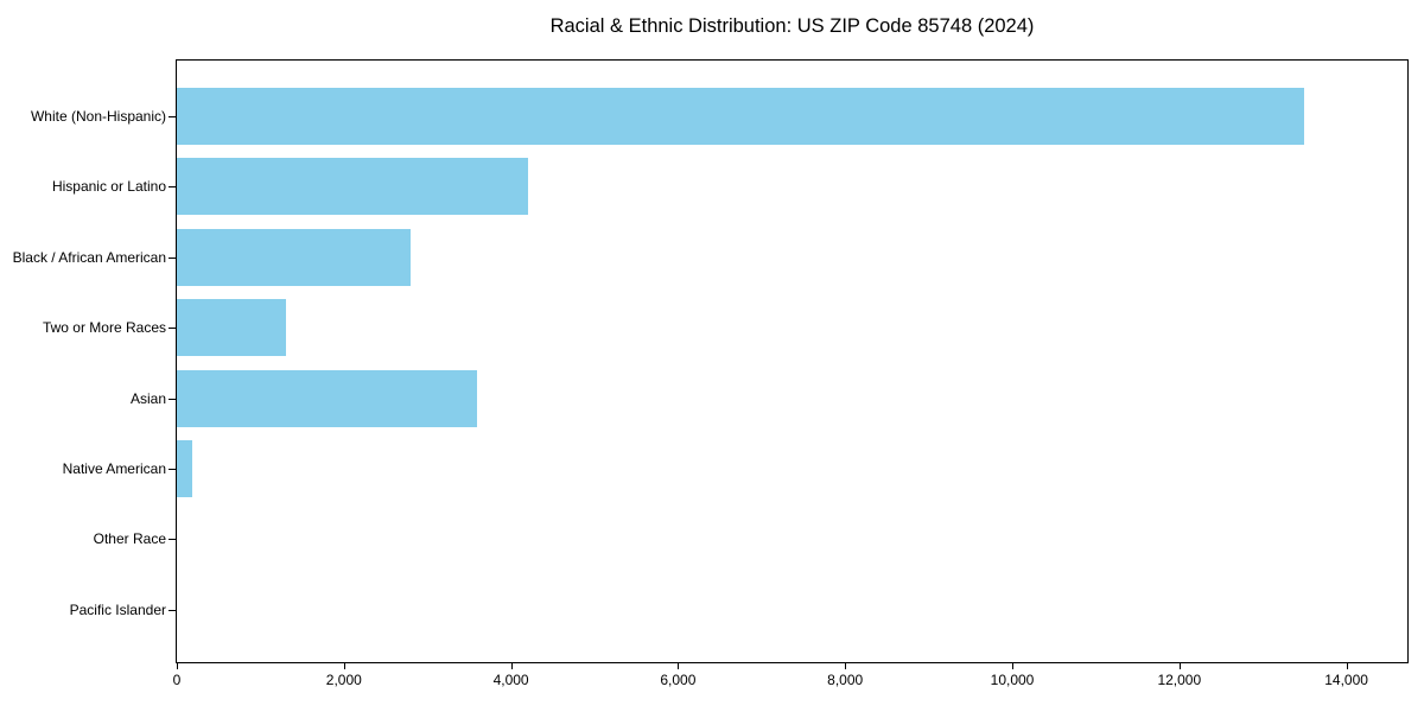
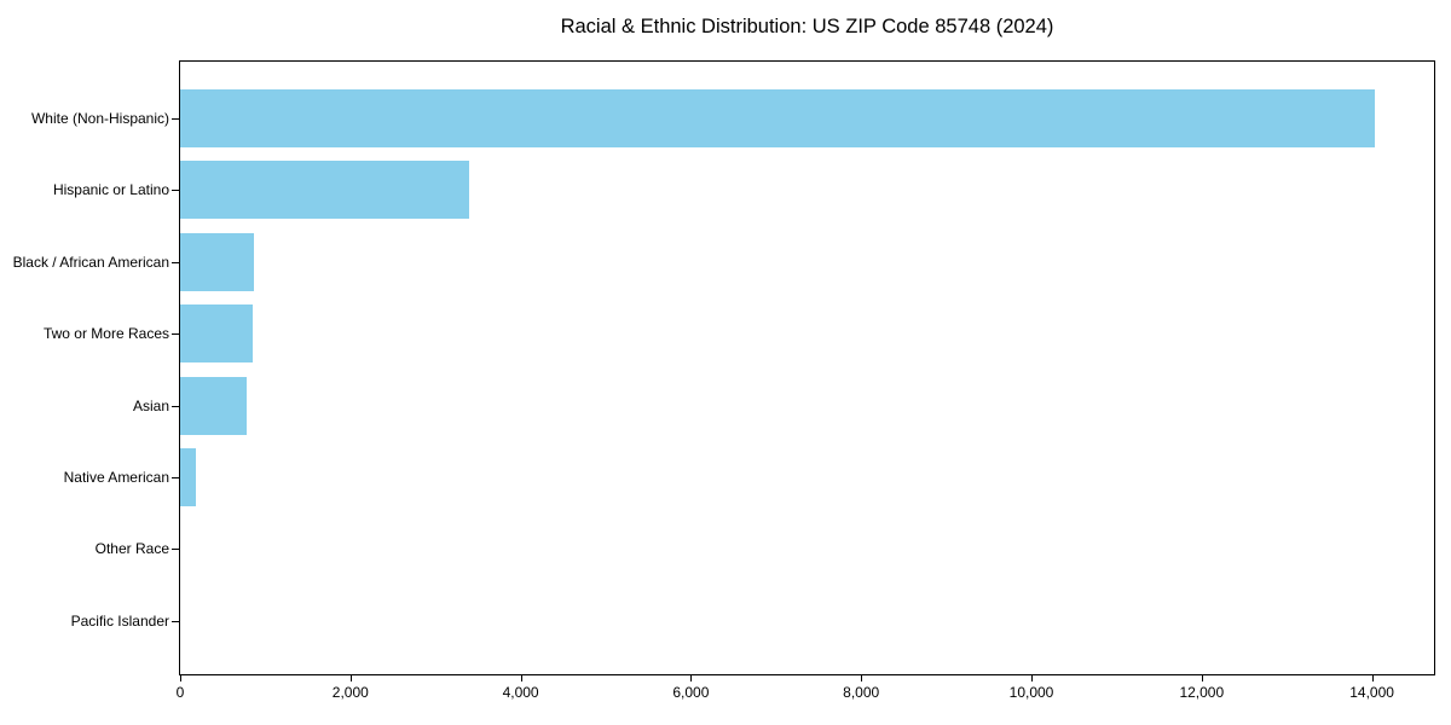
White (Non-Hispanic): 13500 -> 14000
Hispanic or Latino: 4200 -> 3400
Black / African American: 2800 -> 900
Two or More Races: 1300 -> 800
Asian: 3600 -> 800
